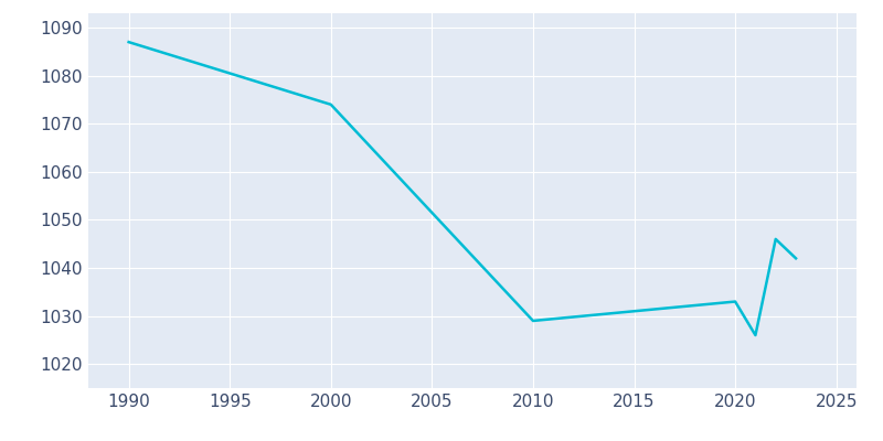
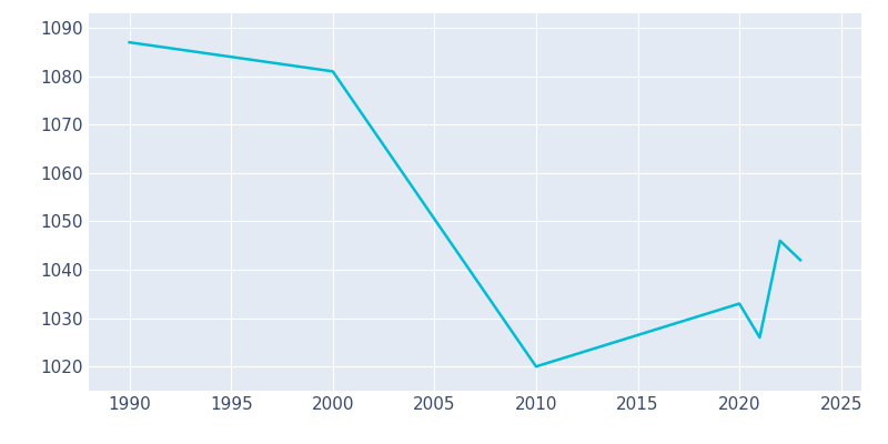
2000: 1074 -> 1081
2010: 1029 -> 1020
